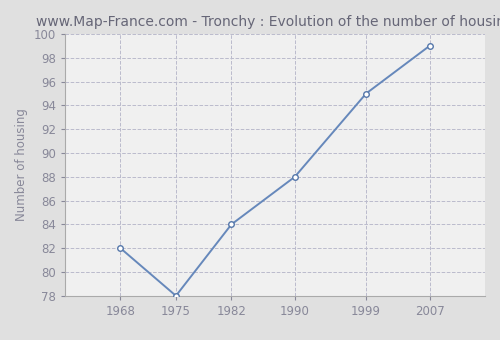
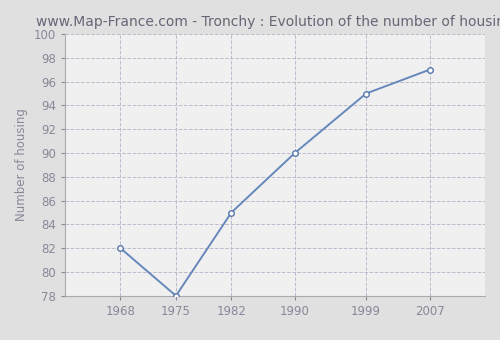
1982: 84 -> 85
1990: 88 -> 90
2007: 99 -> 97
